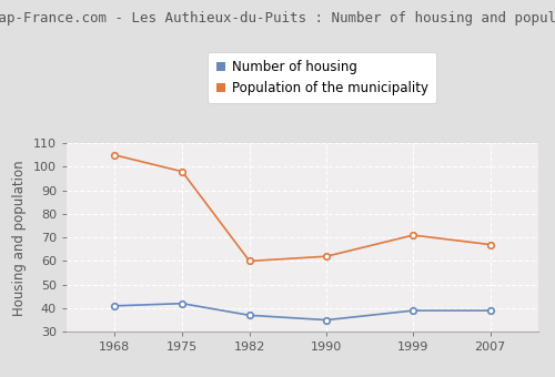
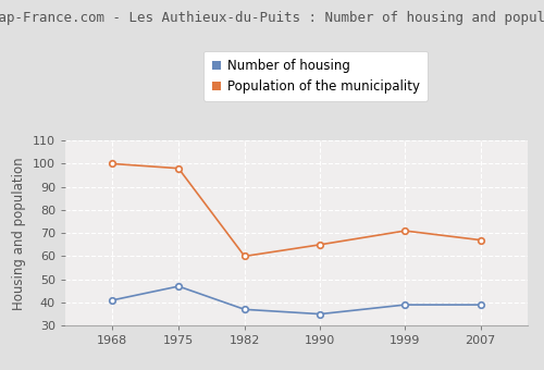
Population of the municipality/1968: 105 -> 100
Number of housing/1975: 42 -> 47
Population of the municipality/1990: 62 -> 65
